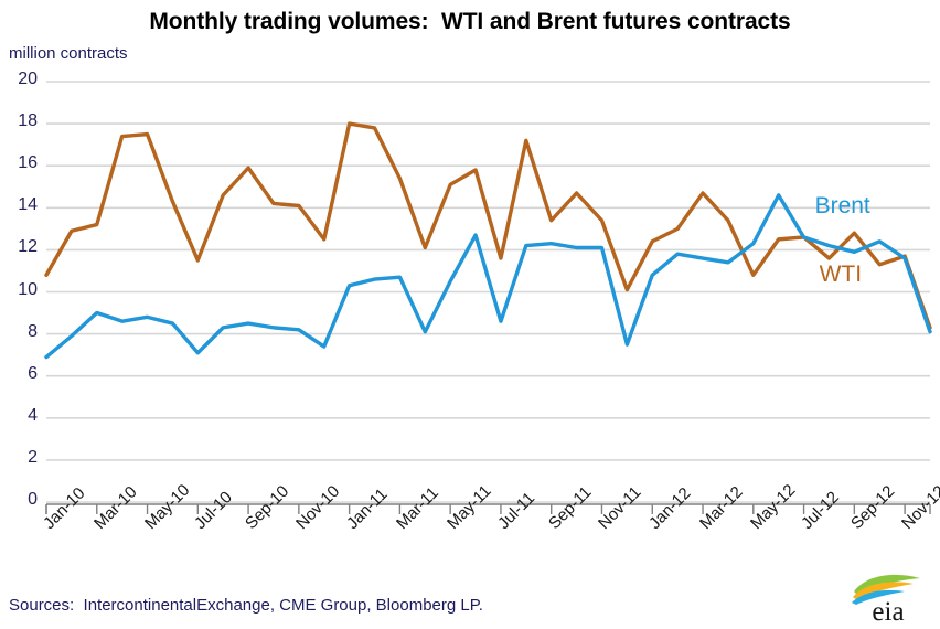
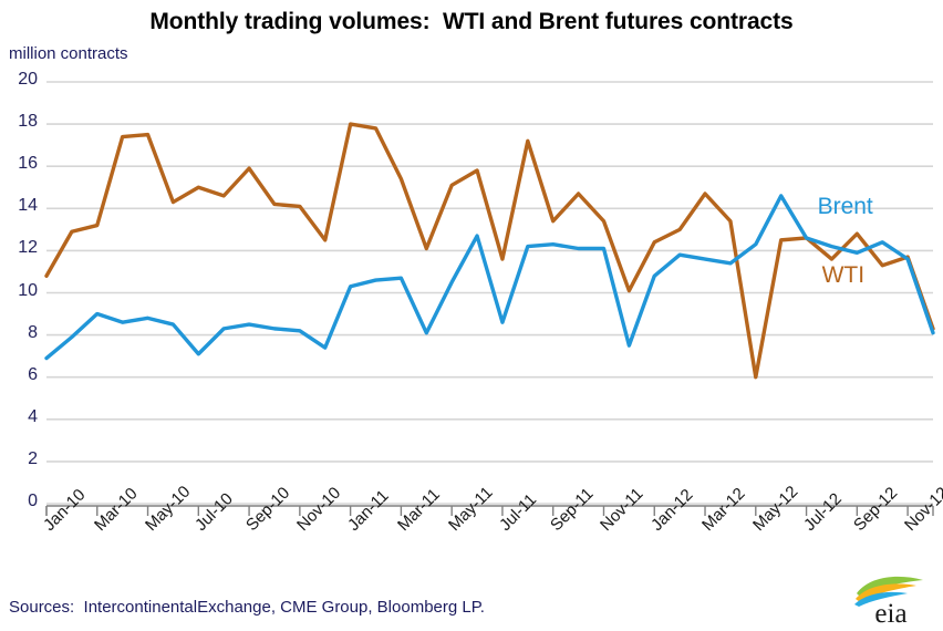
WTI/Jul-10: 11.5 -> 15.0
WTI/May-12: 10.8 -> 6.0
